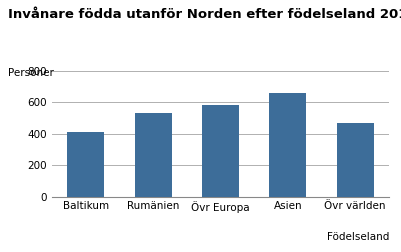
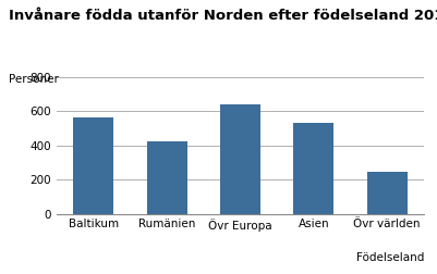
Baltikum: 410 -> 560
Rumänien: 530 -> 420
Övr Europa: 580 -> 640
Asien: 660 -> 530
Övr världen: 470 -> 250
